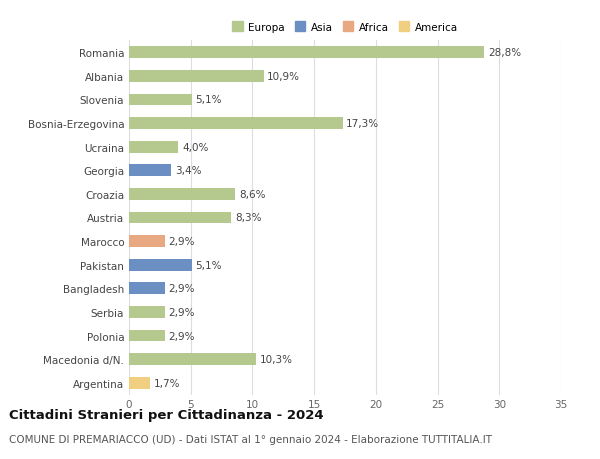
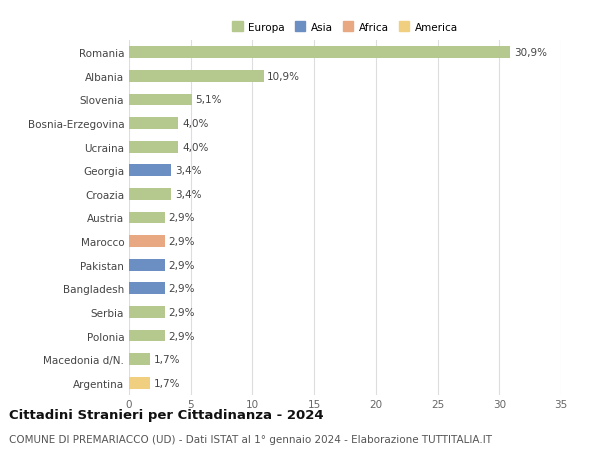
Romania: 28,8% -> 30,9%
Bosnia-Erzegovina: 17,3% -> 4,0%
Croazia: 8,6% -> 3,4%
Austria: 8,3% -> 2,9%
Pakistan: 5,1% -> 2,9%
Macedonia d/N.: 10,3% -> 1,7%
